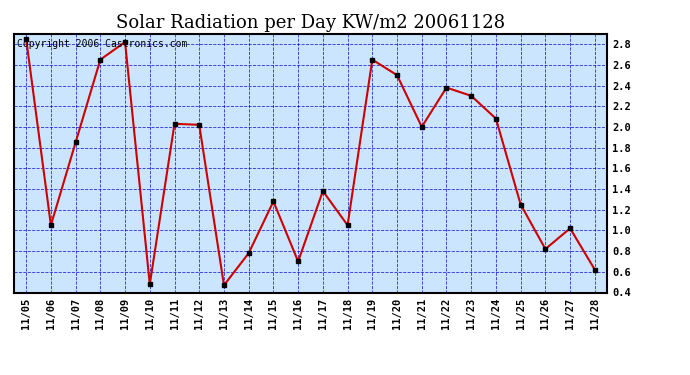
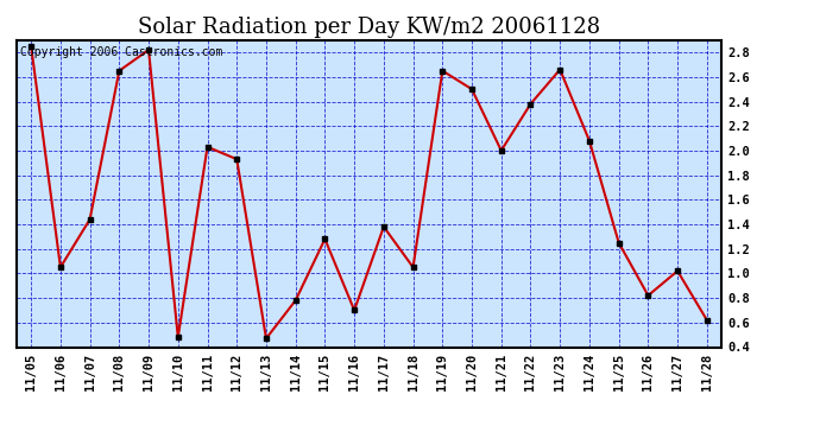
11/07: 1.85 -> 1.44
11/12: 2.02 -> 1.93
11/23: 2.30 -> 2.66
